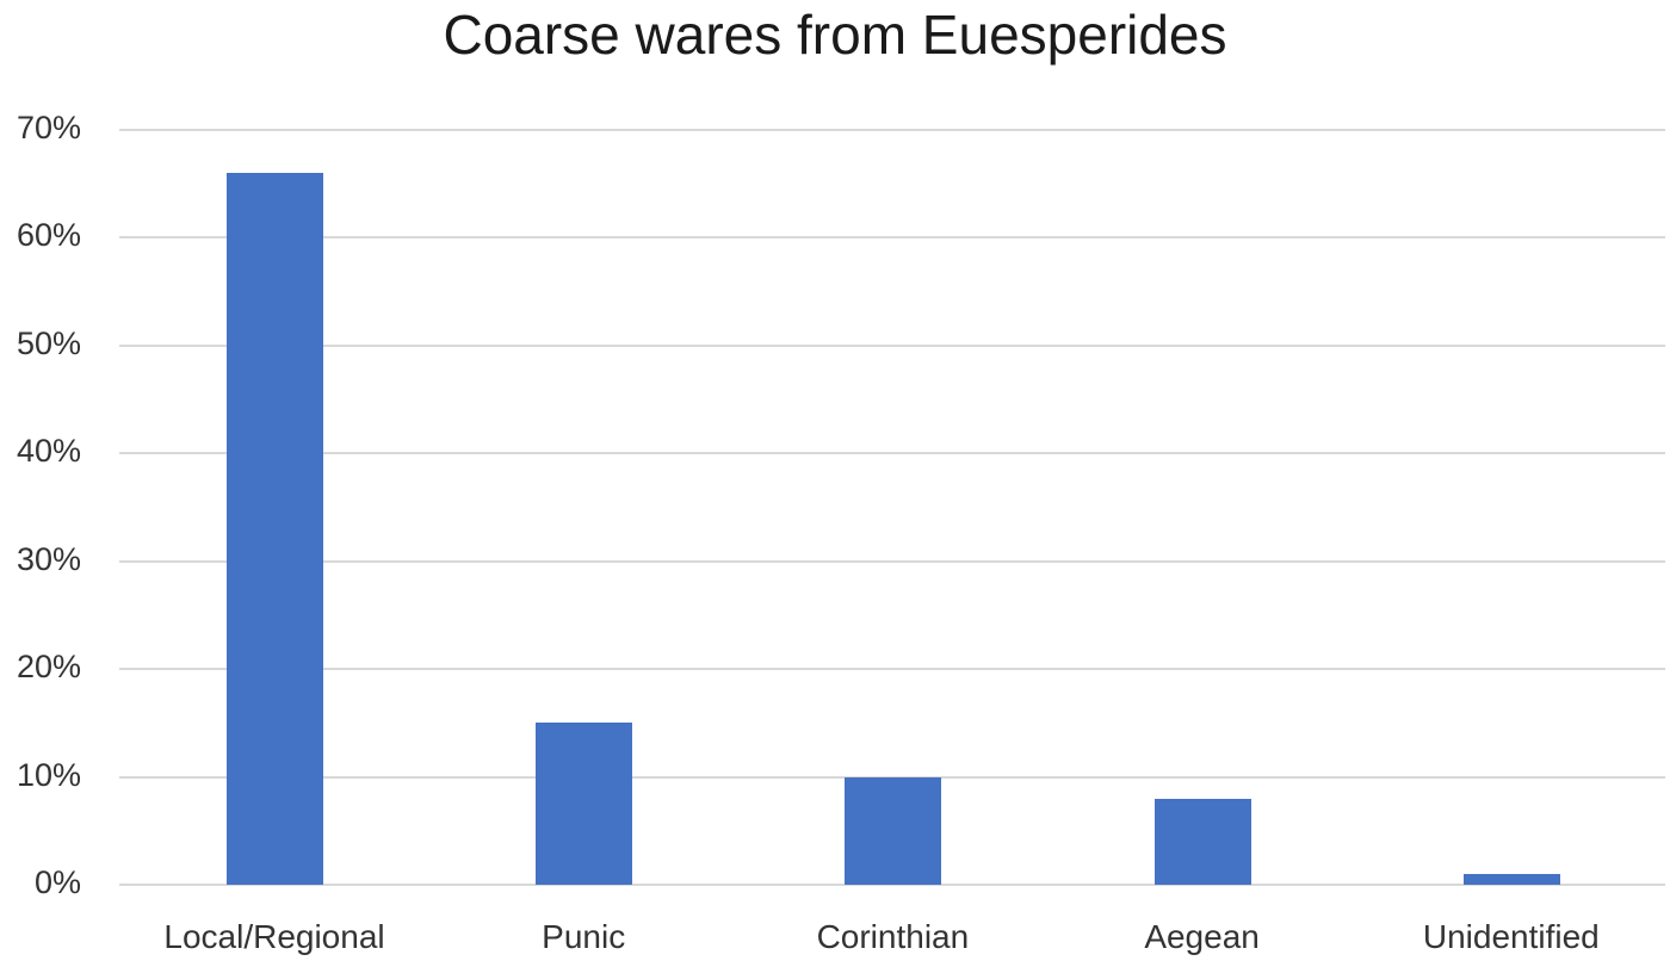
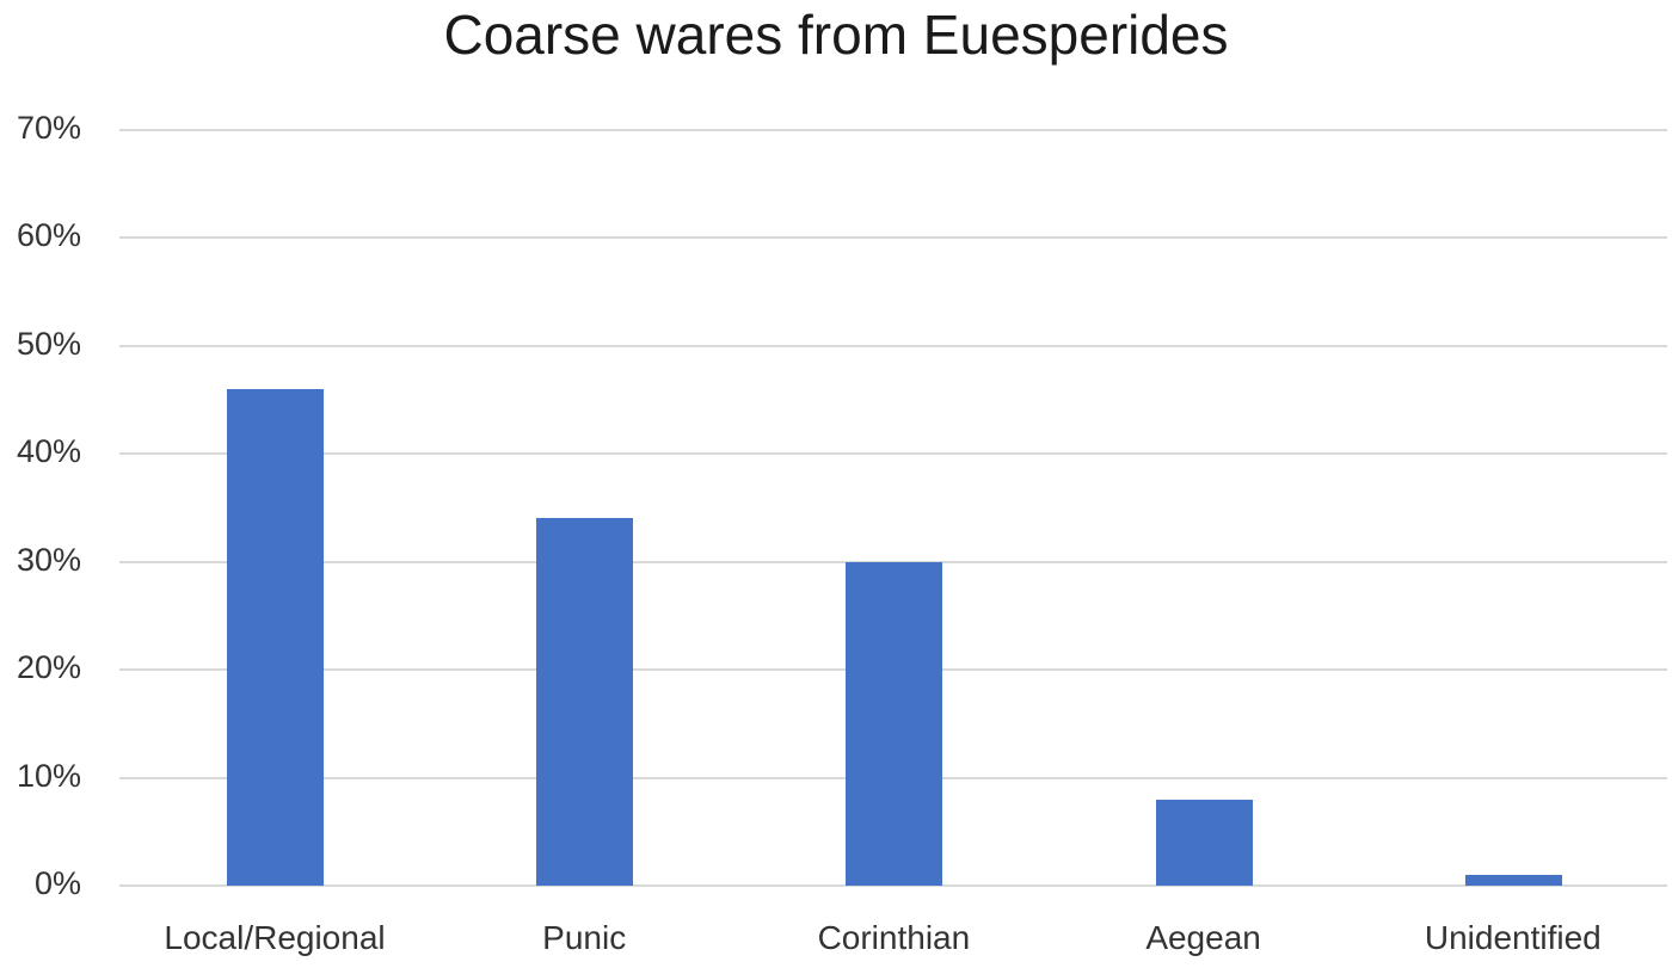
Local/Regional: 66% -> 46%
Punic: 15% -> 34%
Corinthian: 10% -> 30%
